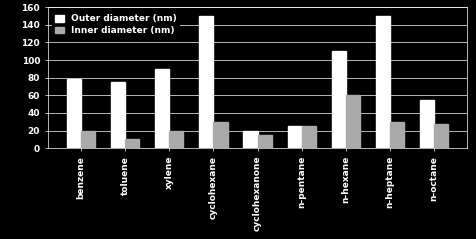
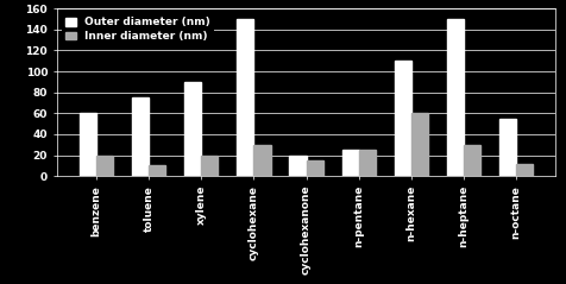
Outer diameter (nm)/benzene: 78 -> 60
Inner diameter (nm)/n-octane: 28 -> 12
